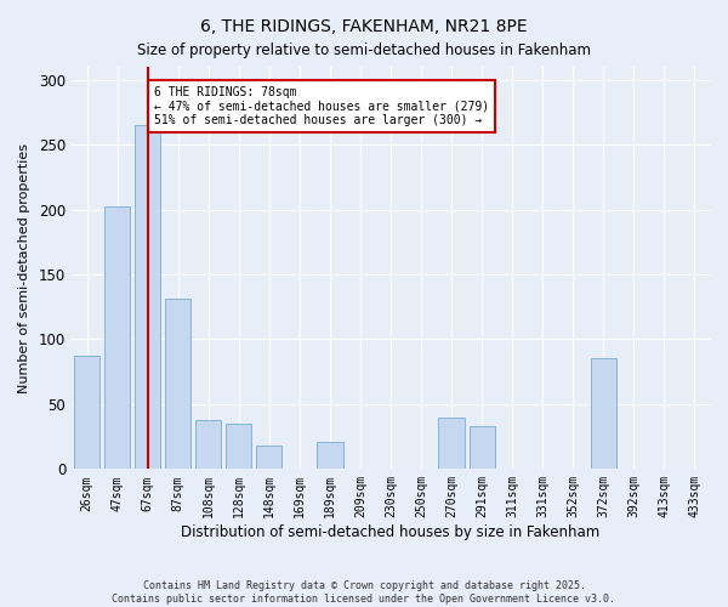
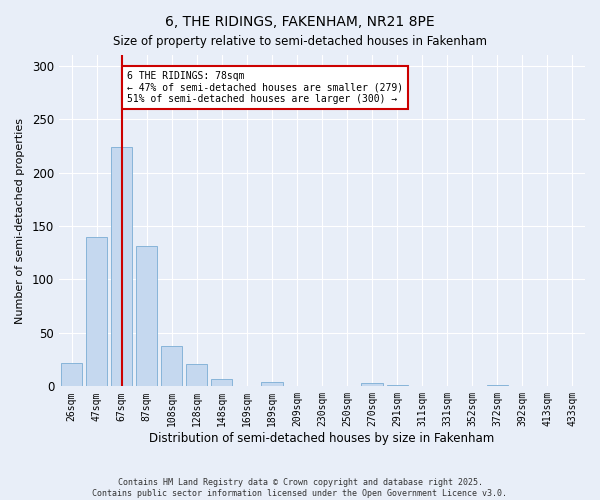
26sqm: 87 -> 22
47sqm: 202 -> 140
67sqm: 265 -> 224
128sqm: 35 -> 21
148sqm: 18 -> 7
189sqm: 21 -> 4
270sqm: 40 -> 3
291sqm: 33 -> 1
372sqm: 85 -> 1
